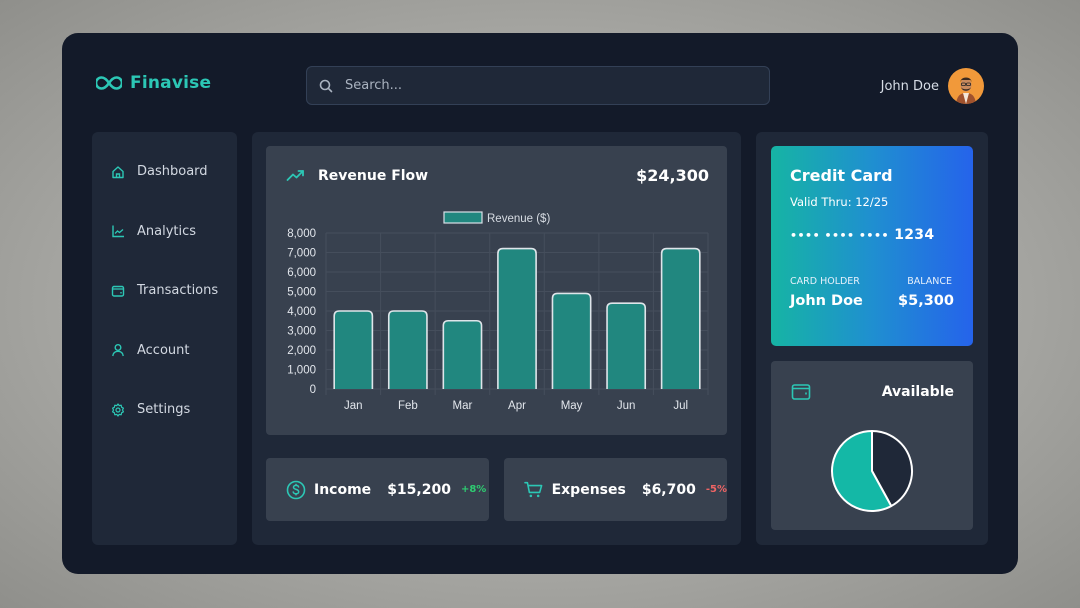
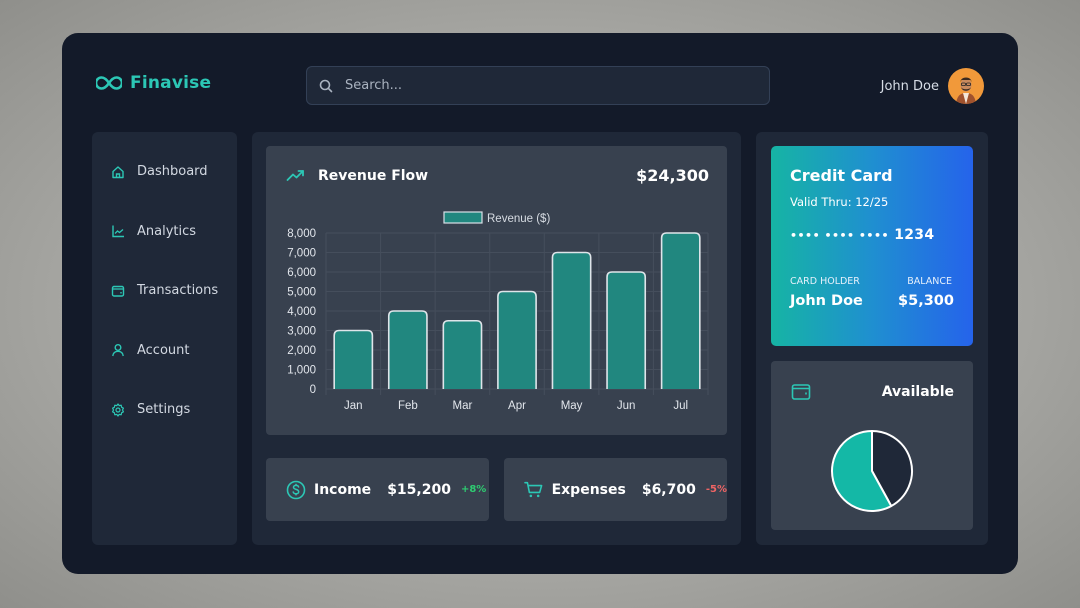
Jan: 4000 -> 3000
Apr: 7200 -> 5000
May: 4900 -> 7000
Jun: 4400 -> 6000
Jul: 7200 -> 8000
